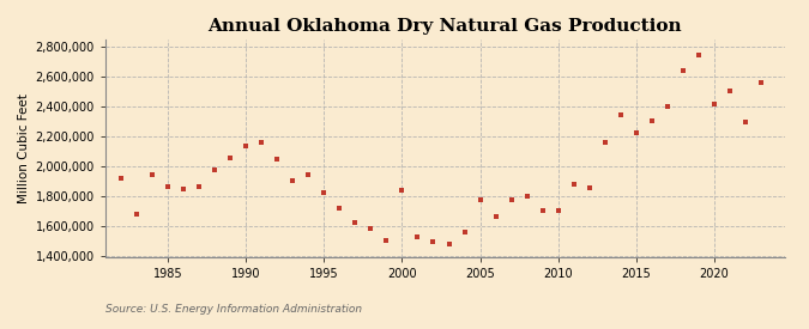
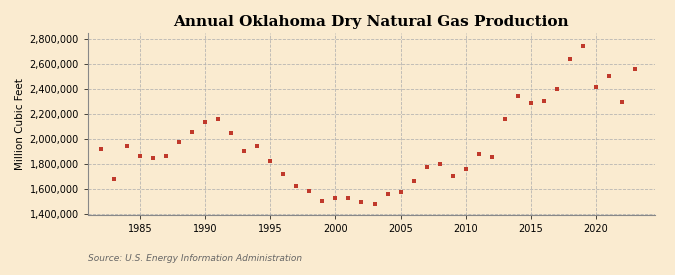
2000: 1,840,000 -> 1,530,000
2005: 1,780,000 -> 1,580,000
2010: 1,710,000 -> 1,760,000
2015: 2,230,000 -> 2,290,000
